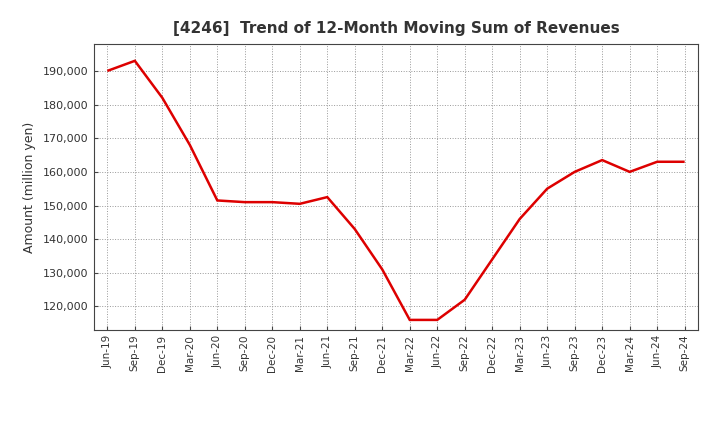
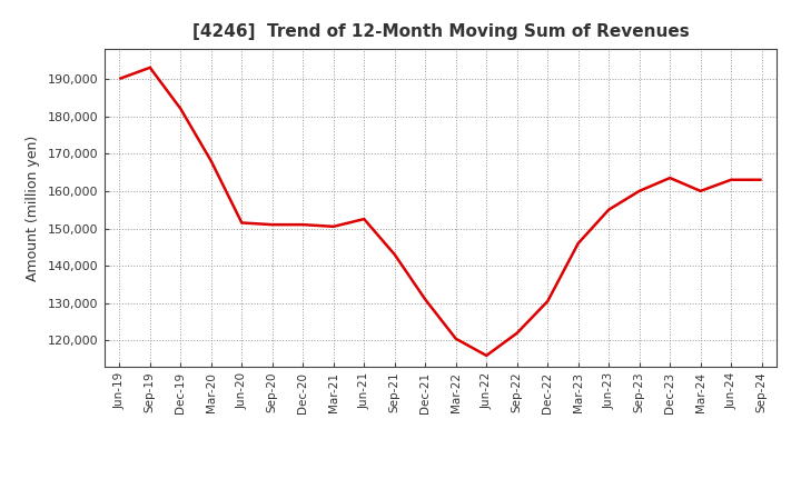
Mar-22: 116,000 -> 120,500
Dec-22: 134,000 -> 130,500
